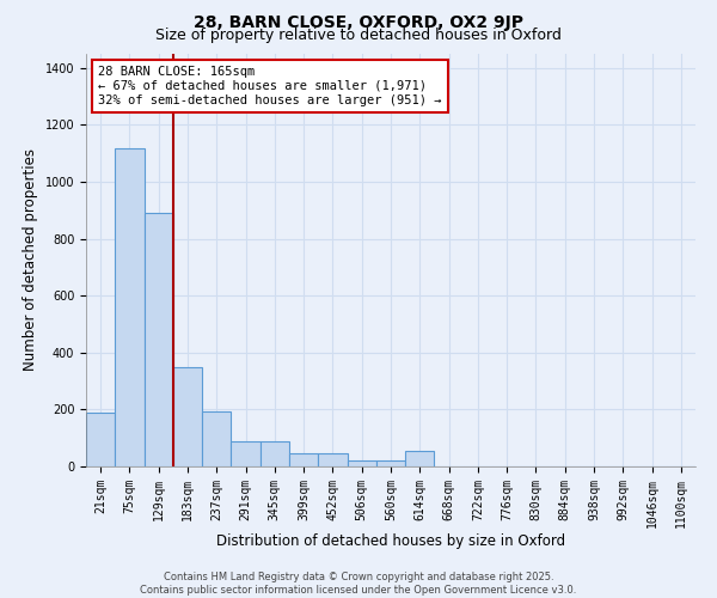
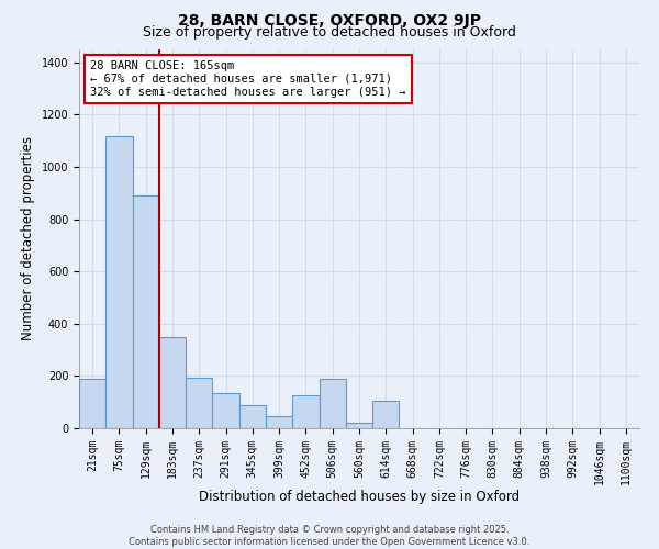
291sqm: 90 -> 135
452sqm: 45 -> 125
506sqm: 20 -> 190
614sqm: 55 -> 105
